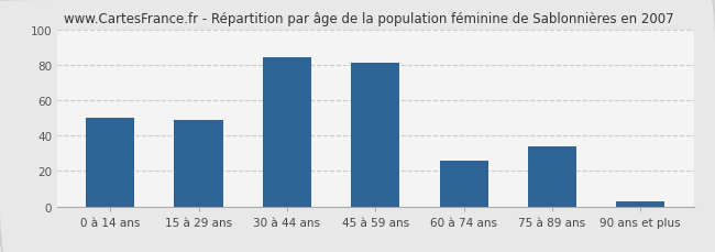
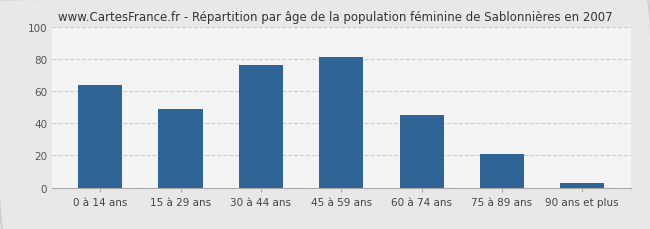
0 à 14 ans: 50 -> 64
30 à 44 ans: 84 -> 76
60 à 74 ans: 26 -> 45
75 à 89 ans: 34 -> 21
